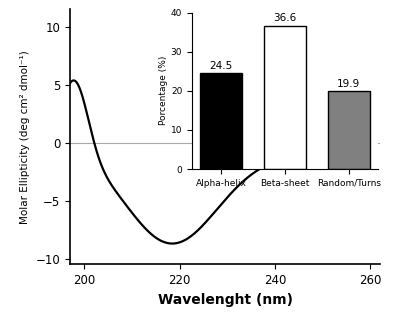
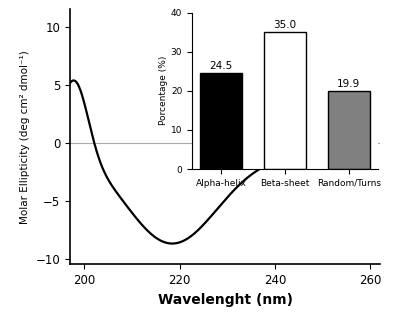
Beta-sheet: 36.6 -> 35.0
